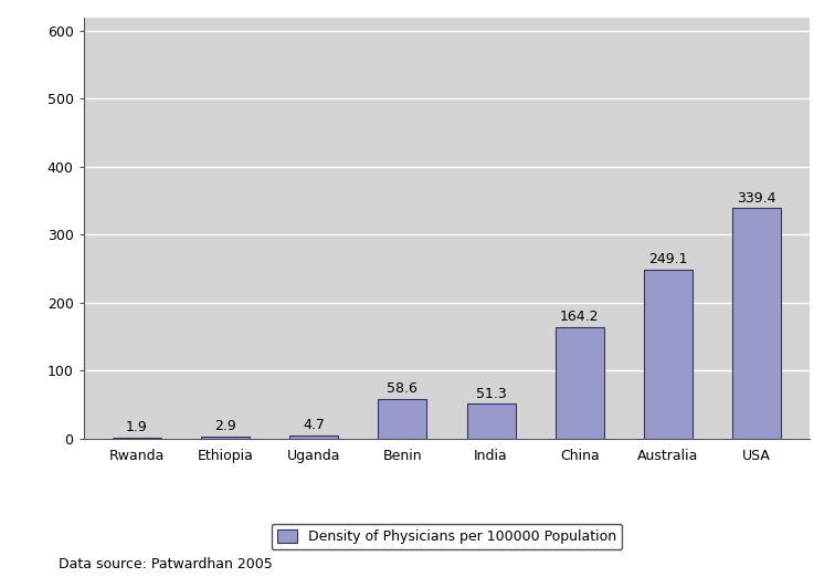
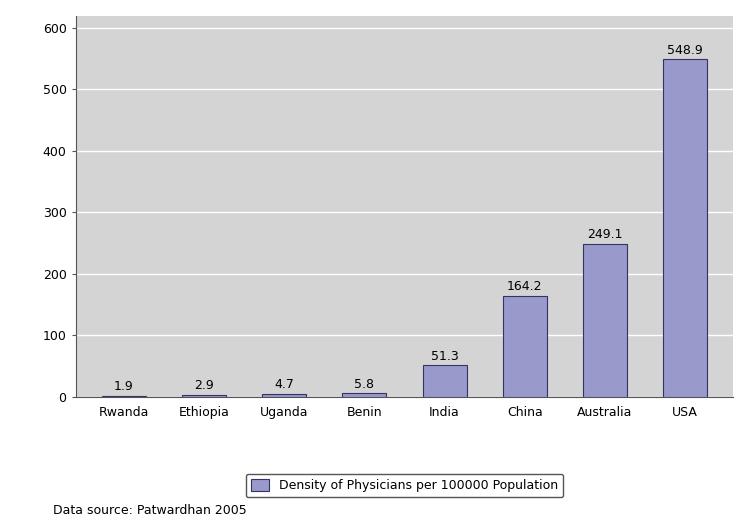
Benin: 58.6 -> 5.8
USA: 339.4 -> 548.9
